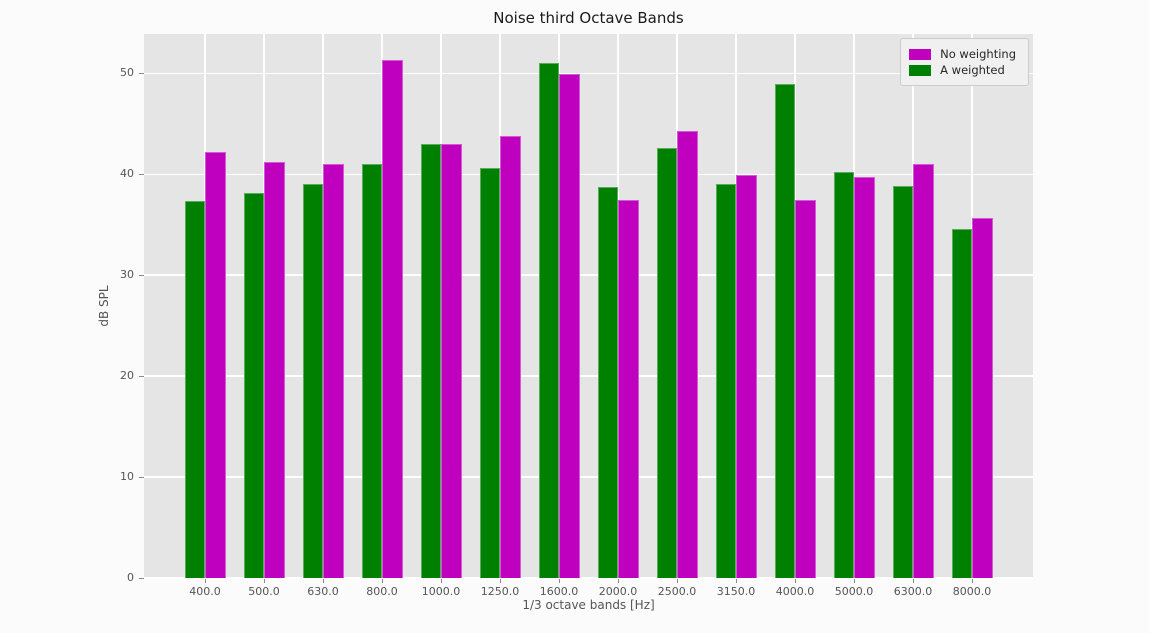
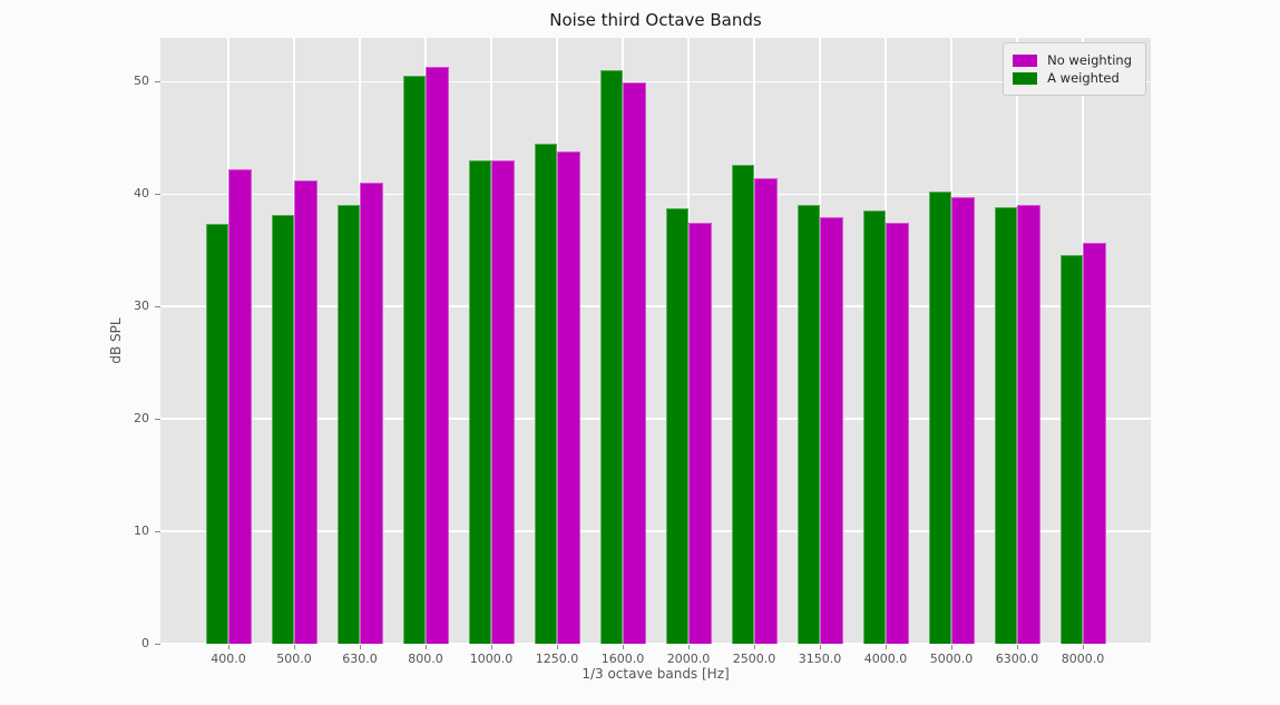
A weighted/800.0: 41.0 -> 50.5
A weighted/1250.0: 40.6 -> 44.5
No weighting/2500.0: 44.3 -> 41.4
No weighting/3150.0: 39.9 -> 37.9
A weighted/4000.0: 48.9 -> 38.5
No weighting/6300.0: 41.0 -> 39.0
